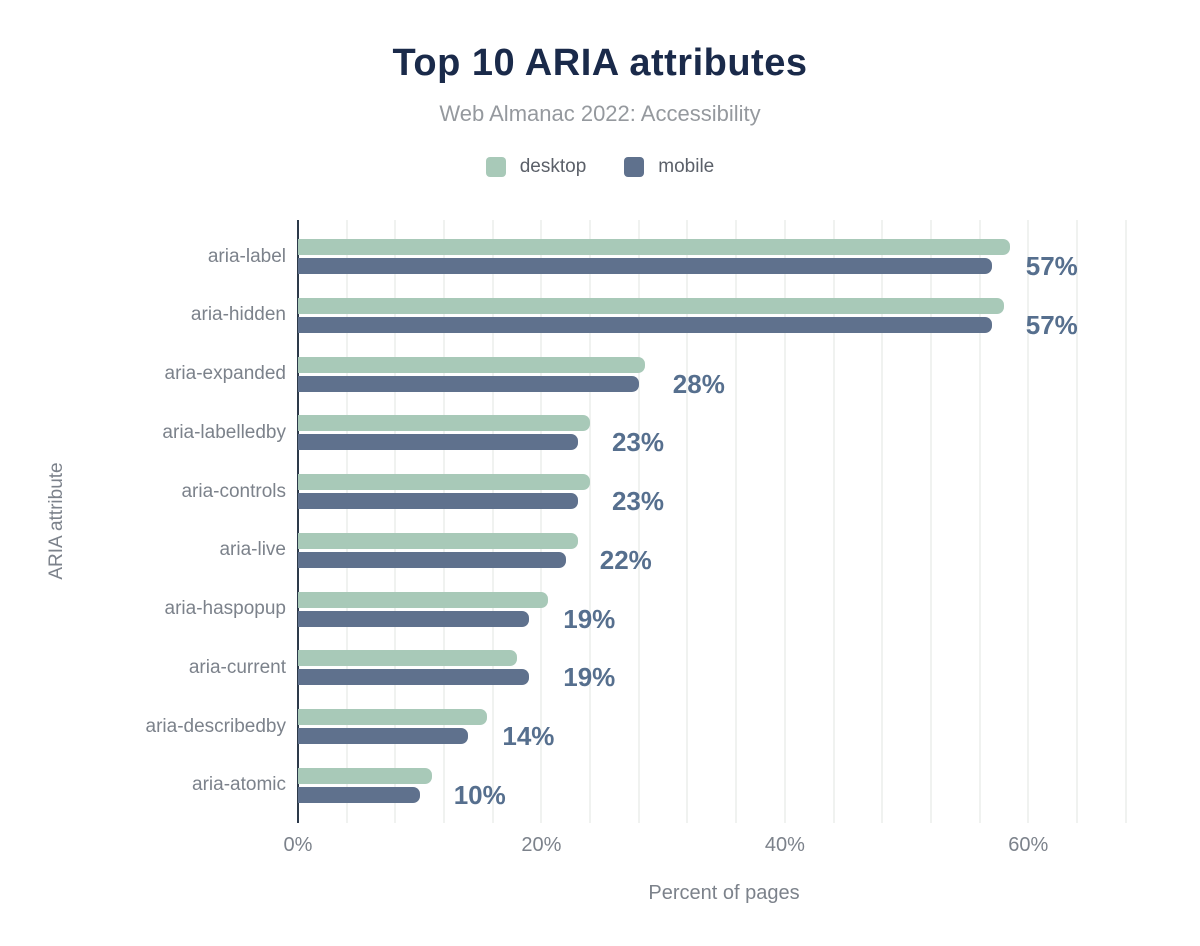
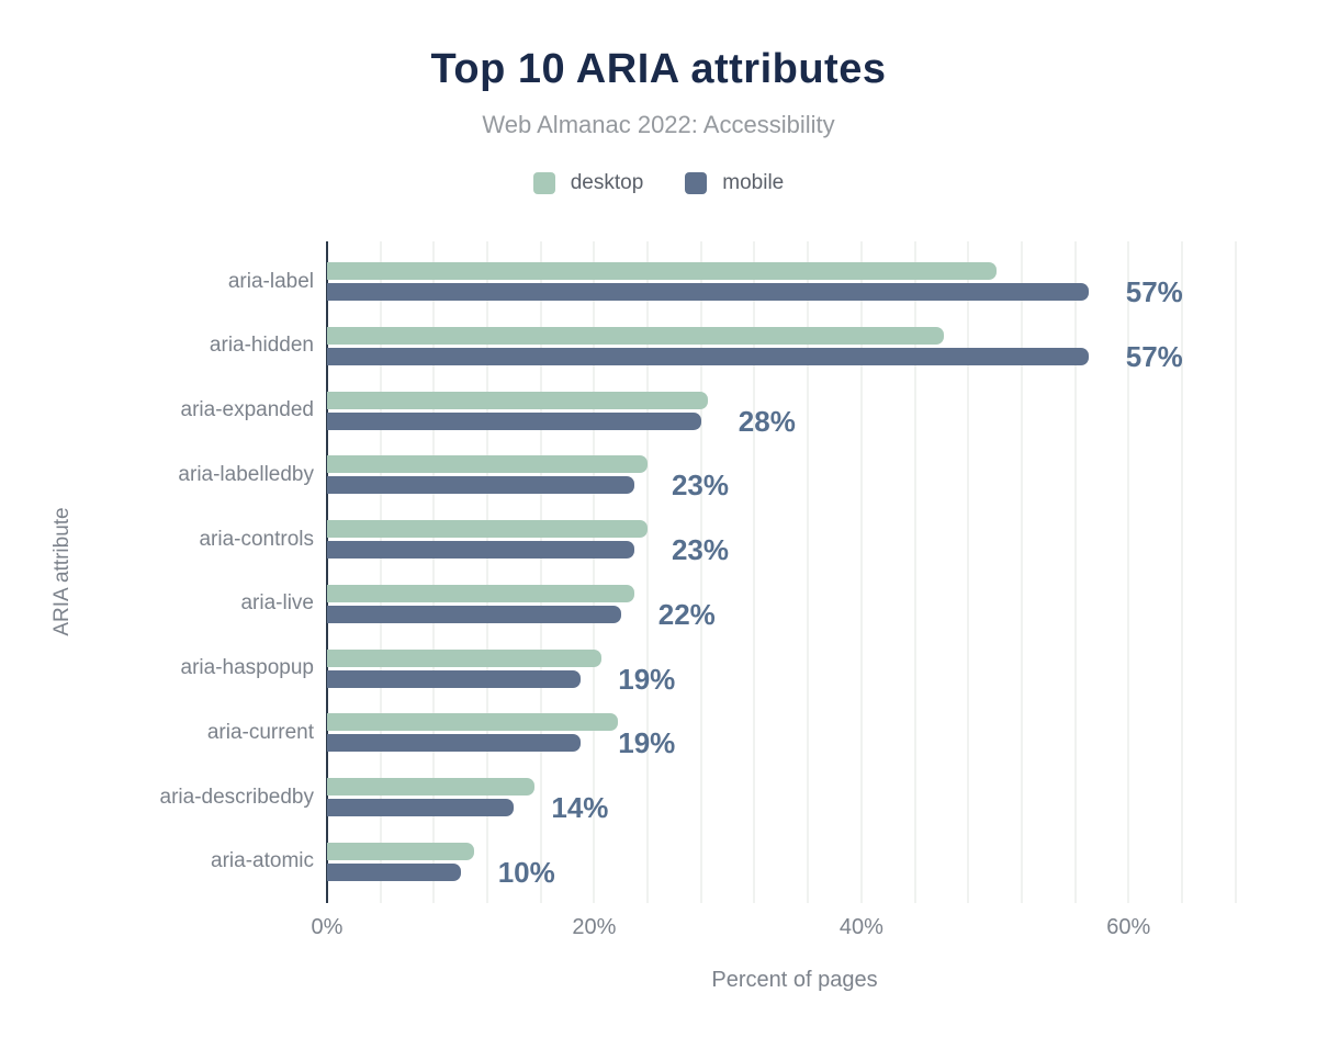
desktop/aria-label: 58.5% -> 50.1%
desktop/aria-hidden: 58.0% -> 46.2%
desktop/aria-current: 18.0% -> 21.8%
